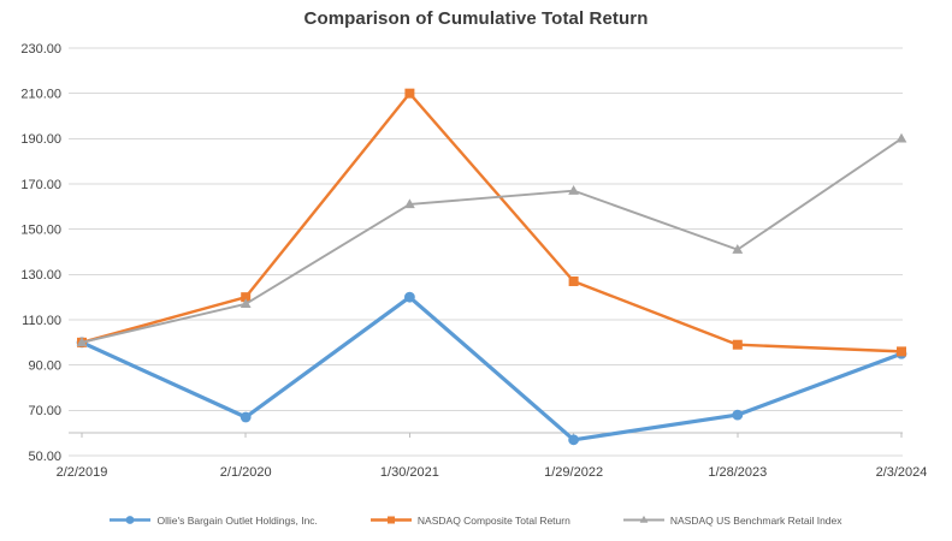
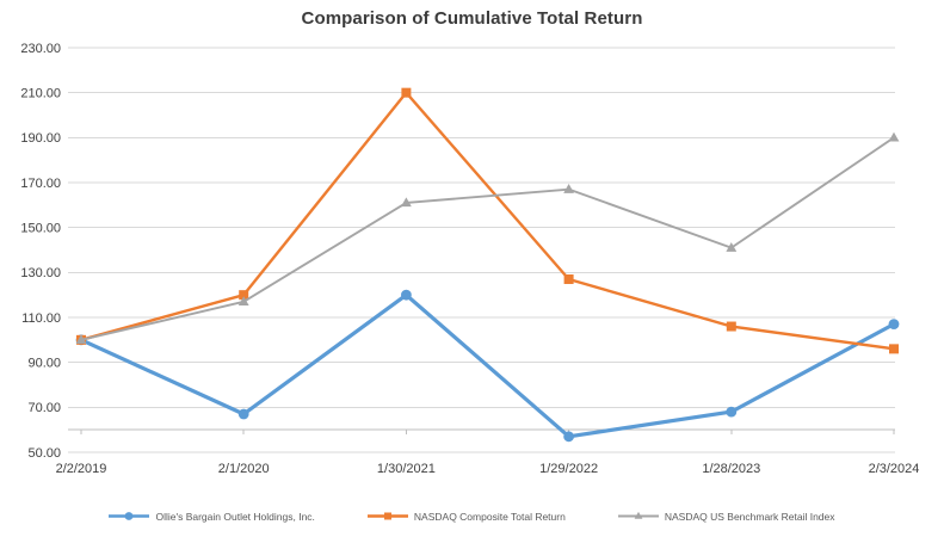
NASDAQ Composite Total Return/1/28/2023: 99 -> 106
Ollie's Bargain Outlet Holdings, Inc./2/3/2024: 95 -> 107
